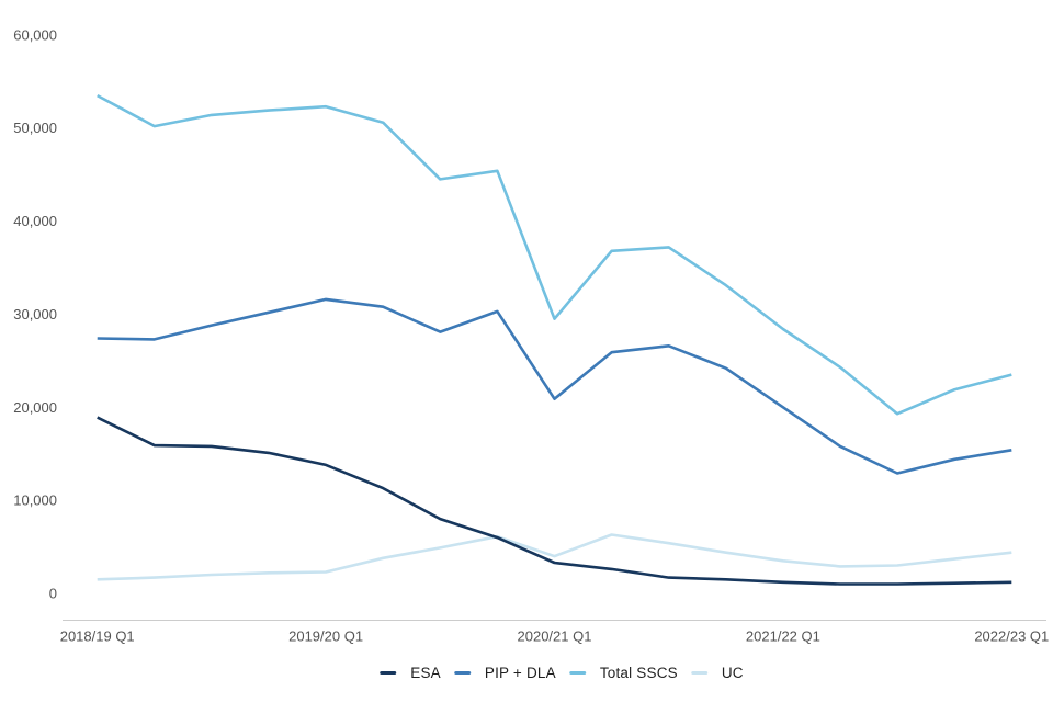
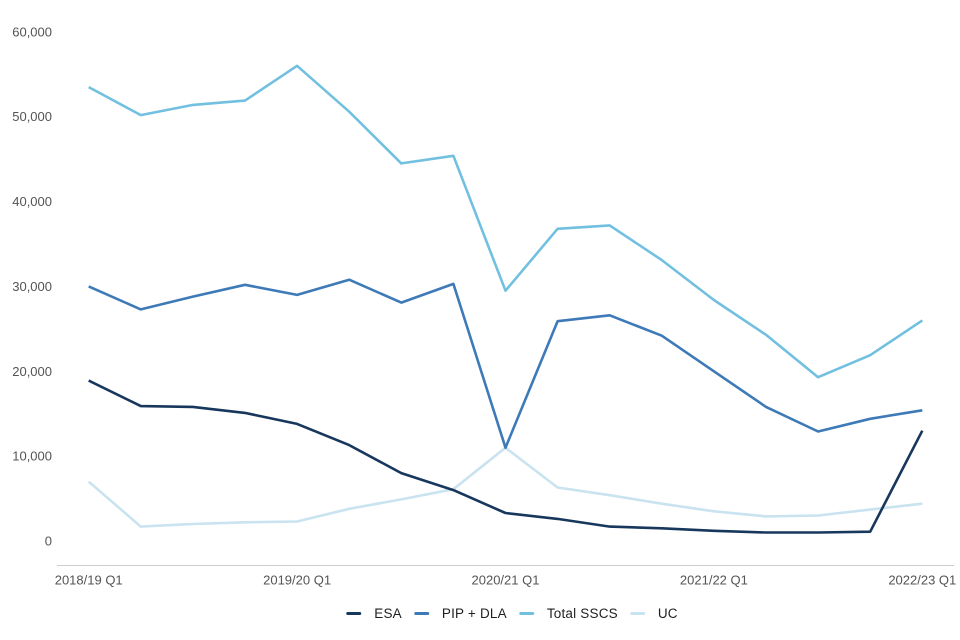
PIP + DLA/2018/19 Q1: 27000 -> 30000
UC/2018/19 Q1: 2000 -> 7000
PIP + DLA/2019/20 Q1: 32000 -> 29000
Total SSCS/2019/20 Q1: 52000 -> 56000
PIP + DLA/2020/21 Q1: 21000 -> 11000
UC/2020/21 Q1: 4000 -> 11000
ESA/2022/23 Q1: 1000 -> 13000
Total SSCS/2022/23 Q1: 24000 -> 26000
